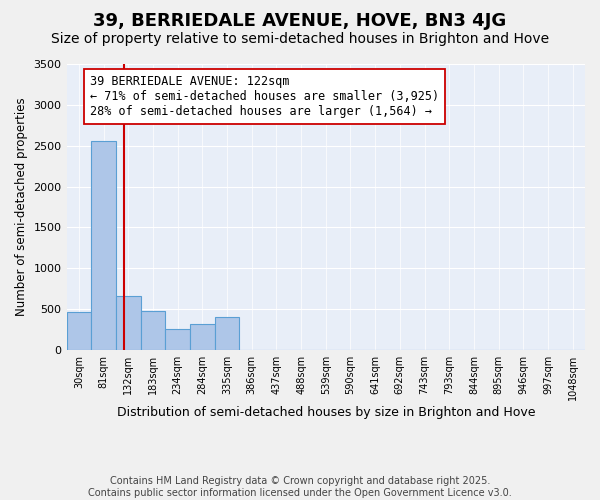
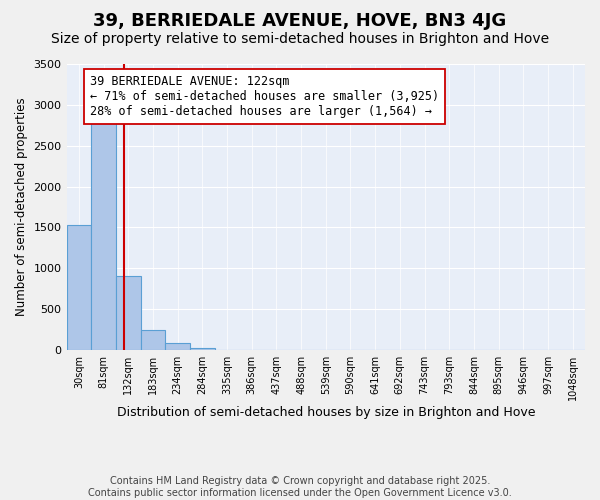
30sqm: 460 -> 1530
81sqm: 2560 -> 2780
132sqm: 660 -> 910
183sqm: 480 -> 240
234sqm: 260 -> 80
284sqm: 320 -> 30
335sqm: 400 -> 0
